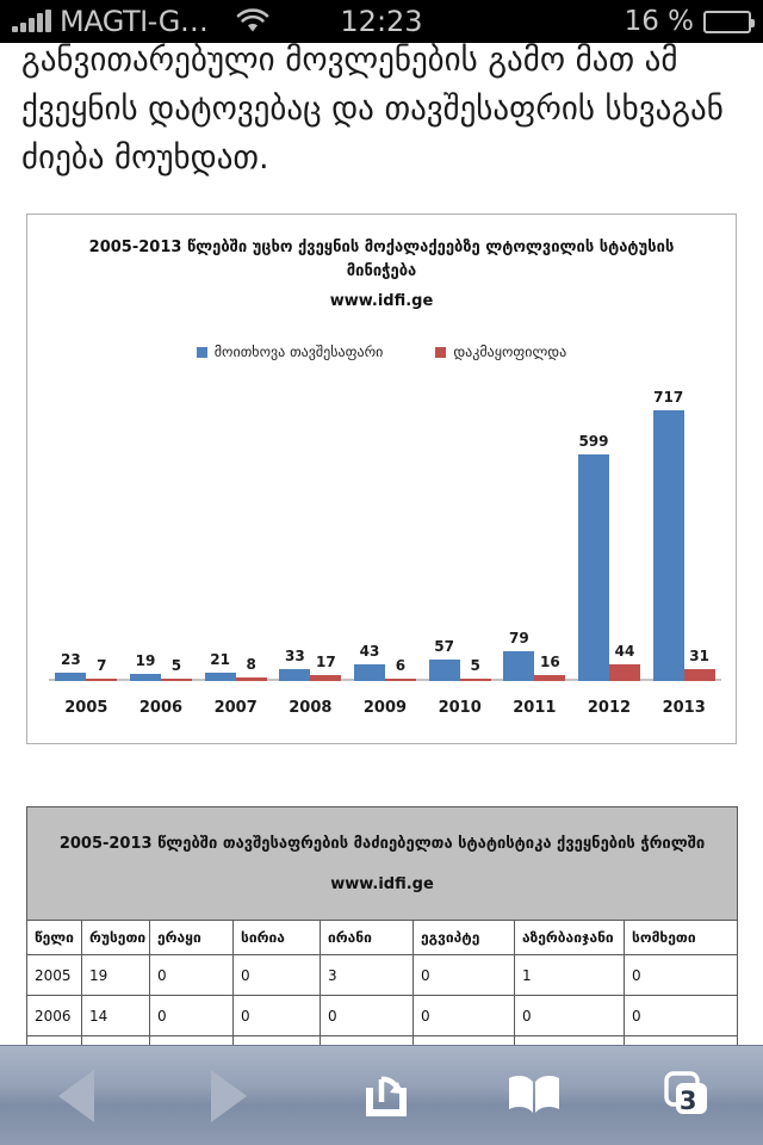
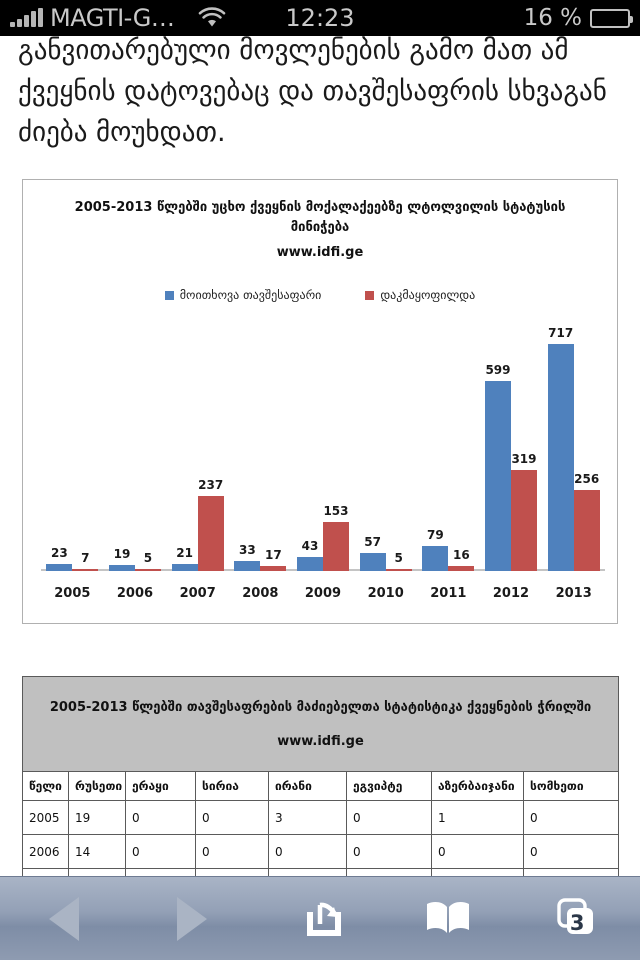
დაკმაყოფილდა/2007: 8 -> 237
დაკმაყოფილდა/2009: 6 -> 153
დაკმაყოფილდა/2012: 44 -> 319
დაკმაყოფილდა/2013: 31 -> 256
